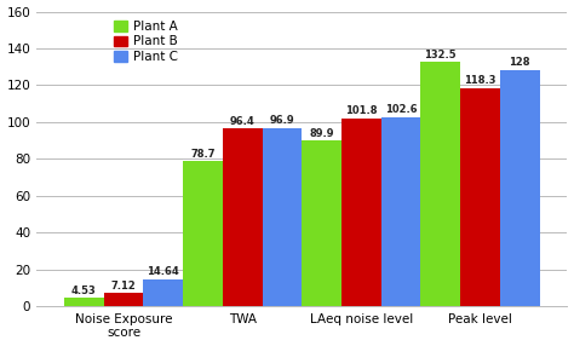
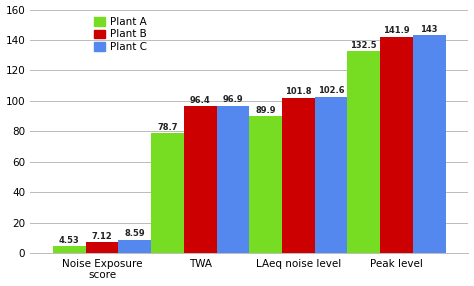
Plant C/Noise Exposure score: 14.64 -> 8.59
Plant B/Peak level: 118.3 -> 141.9
Plant C/Peak level: 128 -> 143
